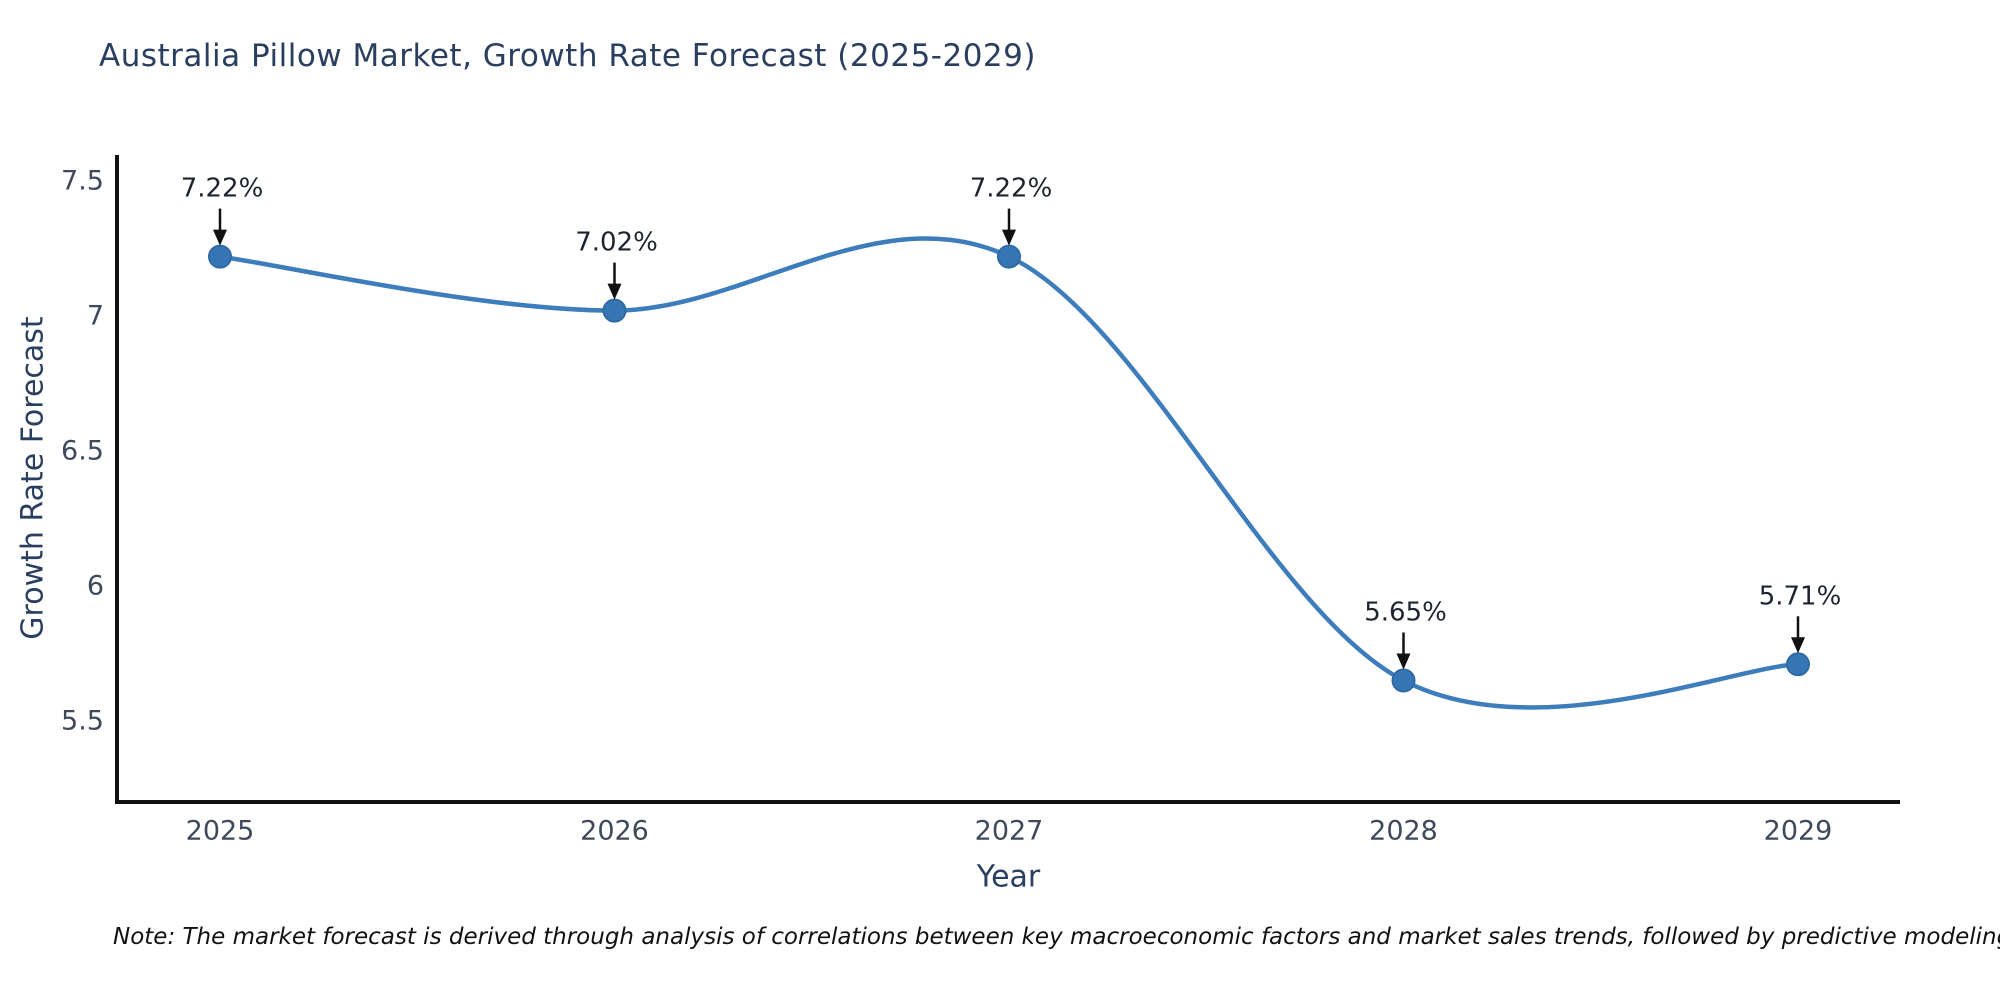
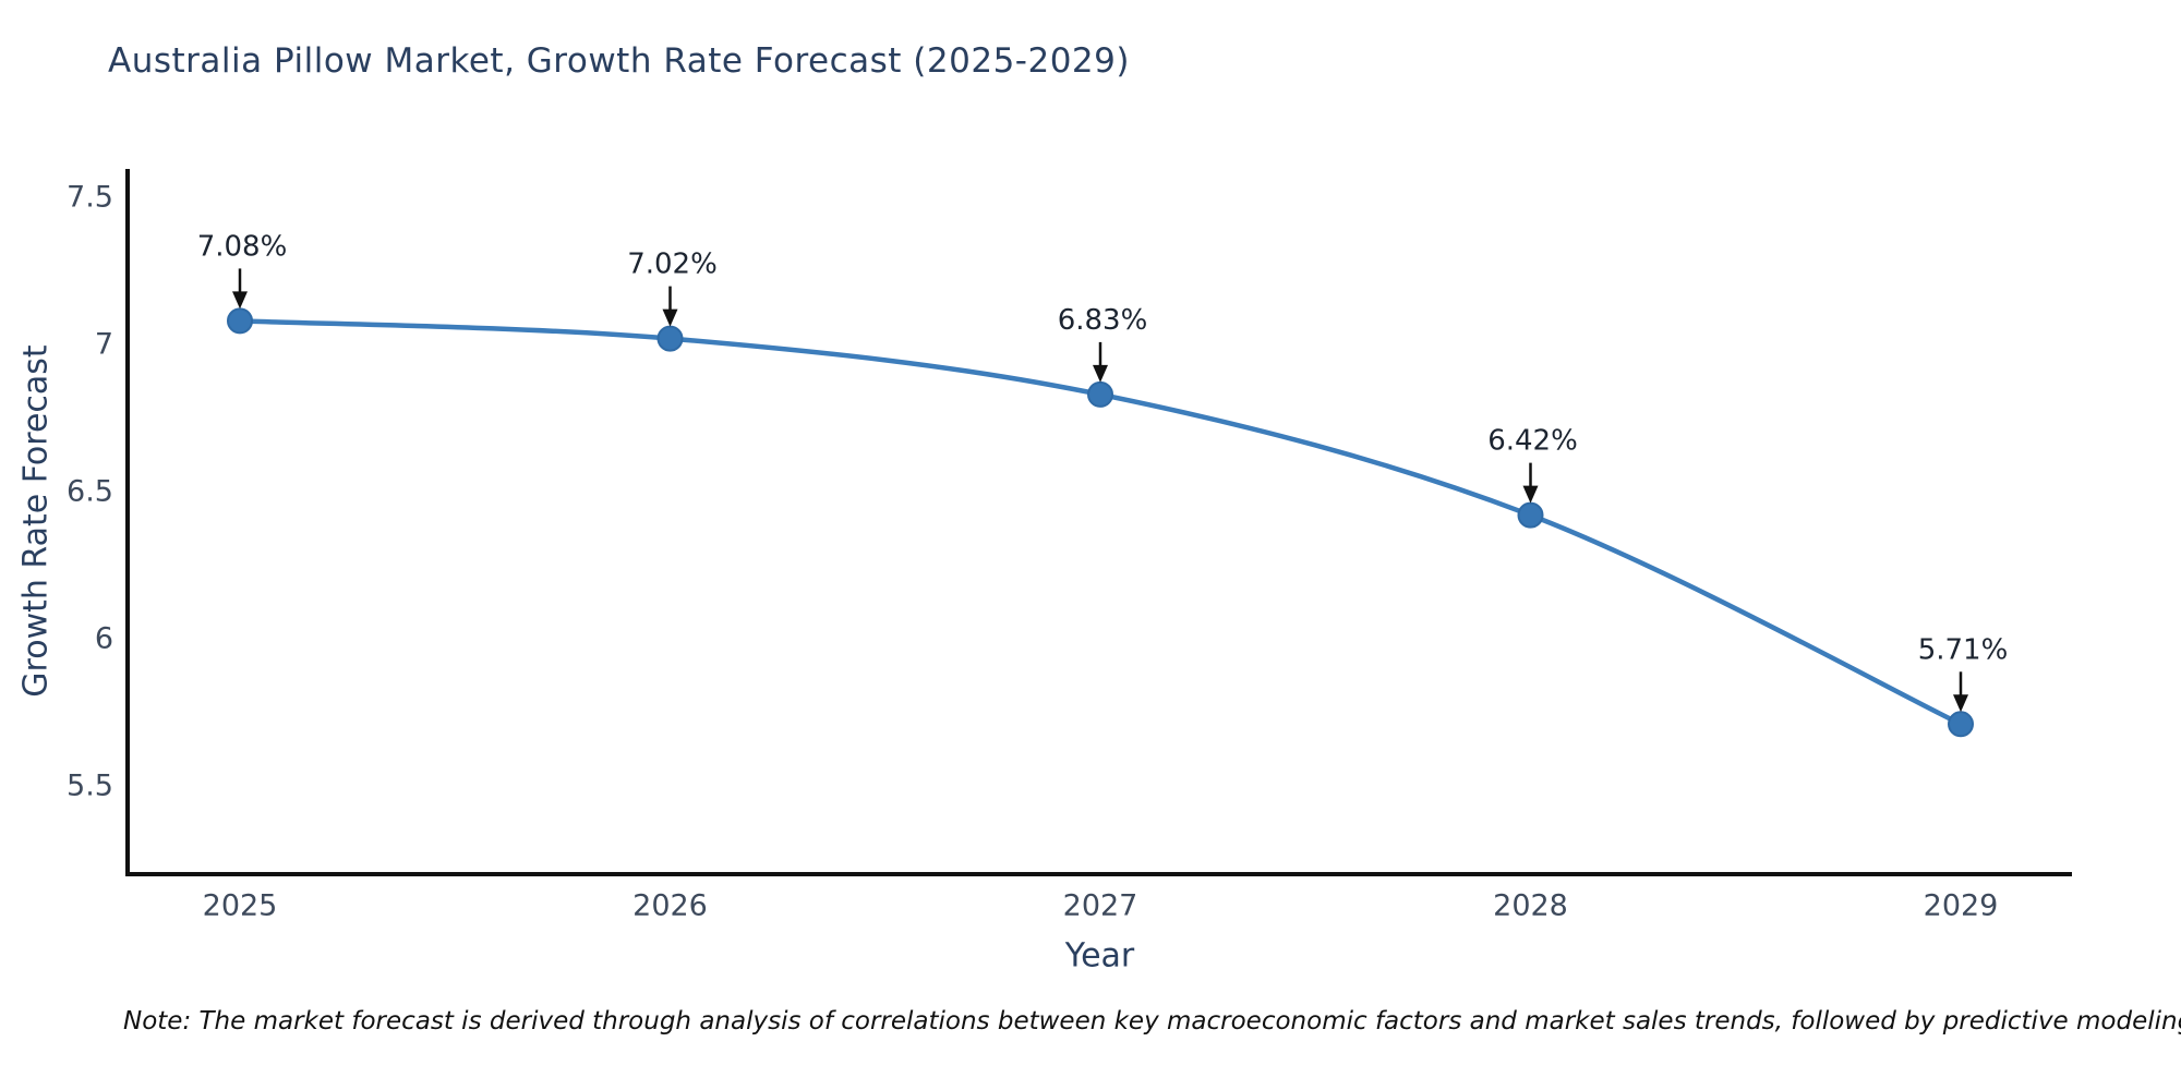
2025: 7.22% -> 7.08%
2027: 7.22% -> 6.83%
2028: 5.65% -> 6.42%
